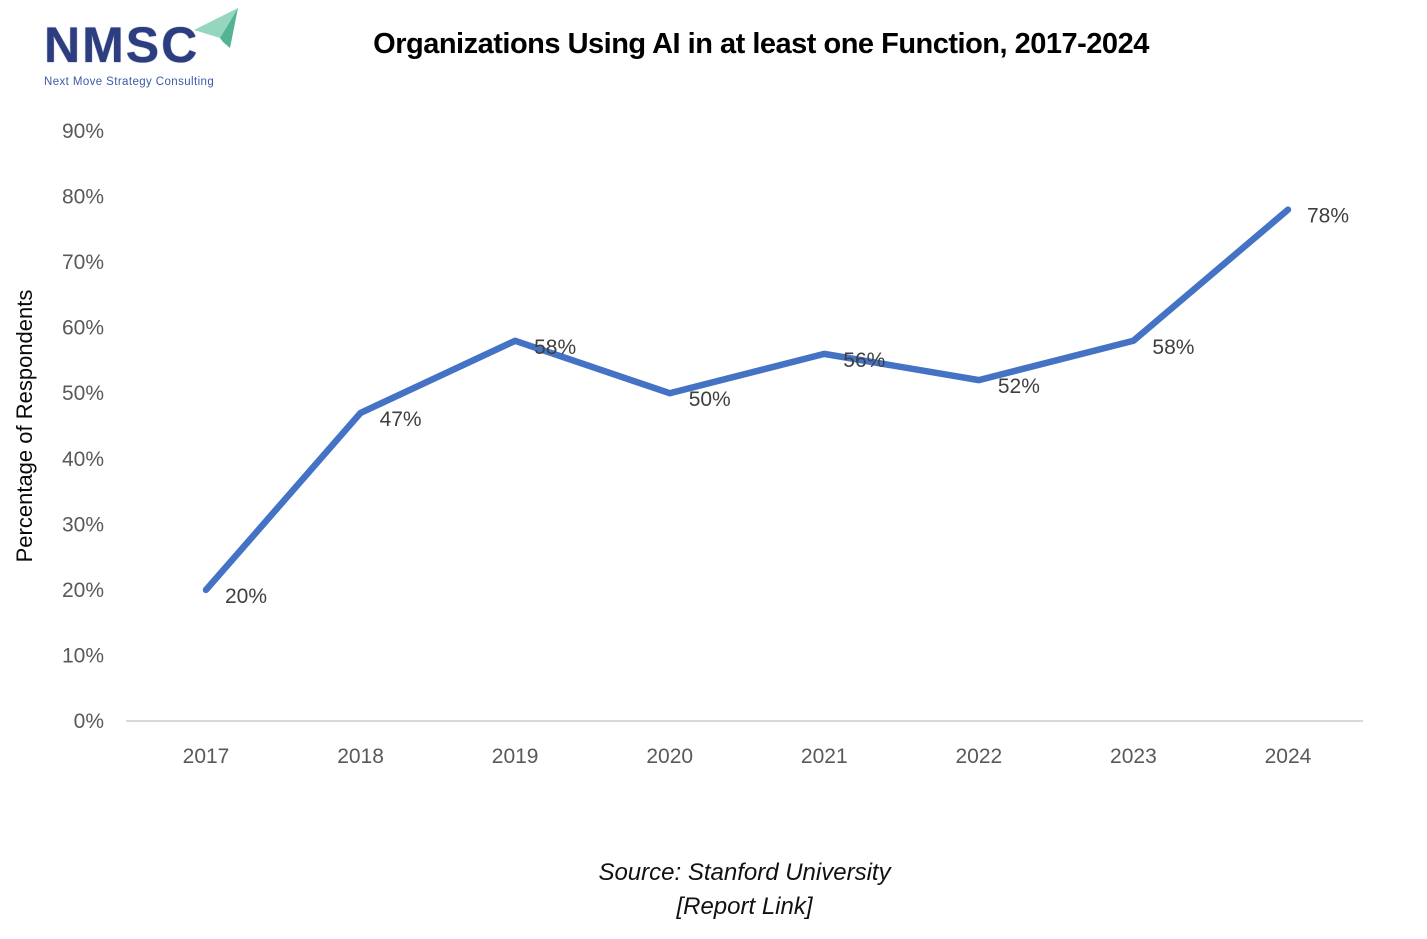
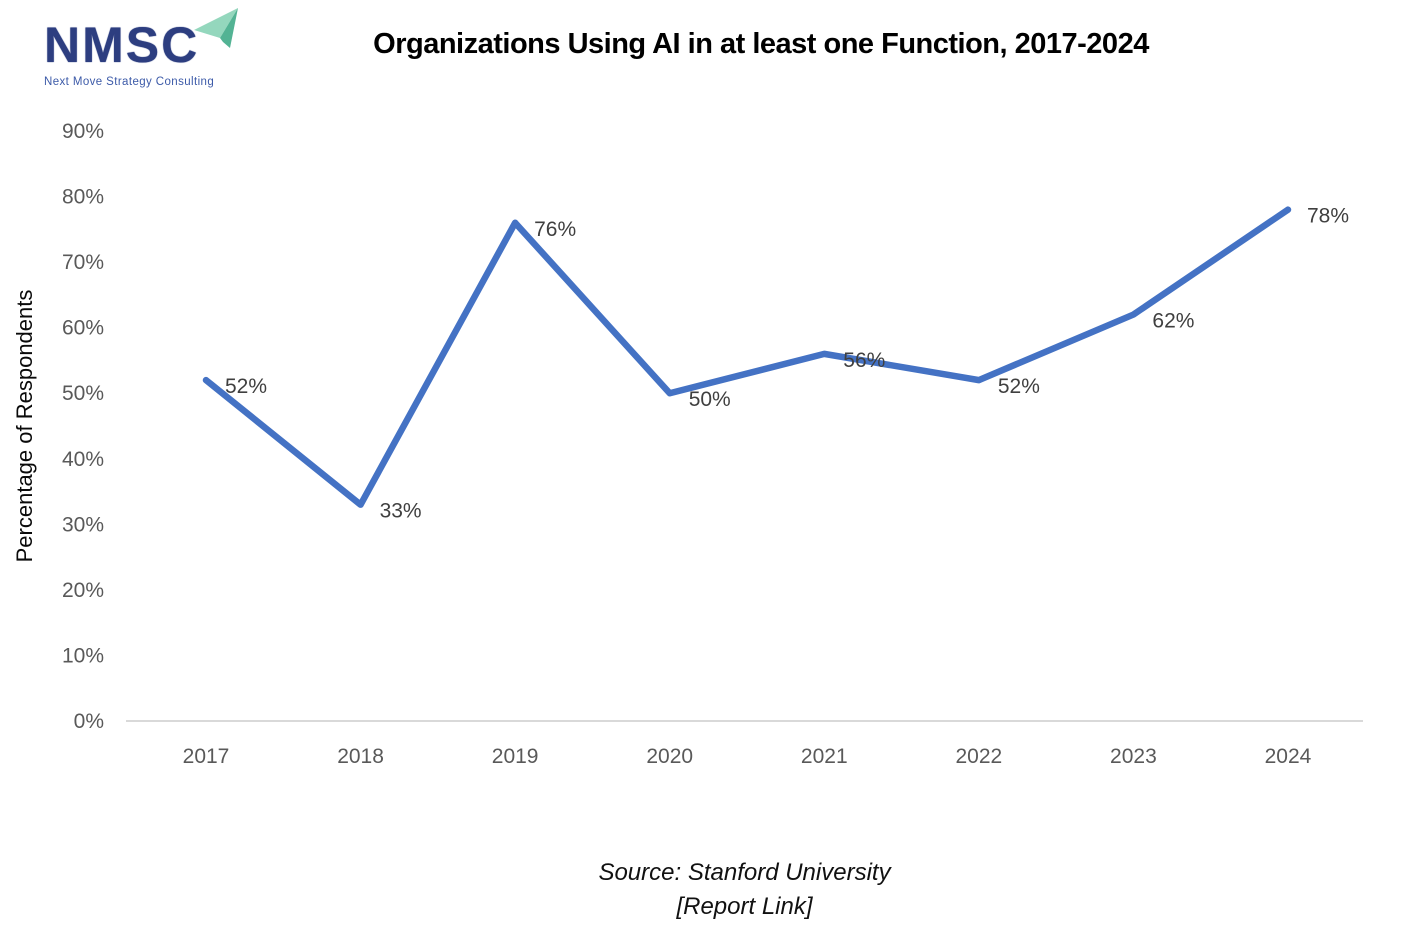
2017: 20% -> 52%
2018: 47% -> 33%
2019: 58% -> 76%
2023: 58% -> 62%
